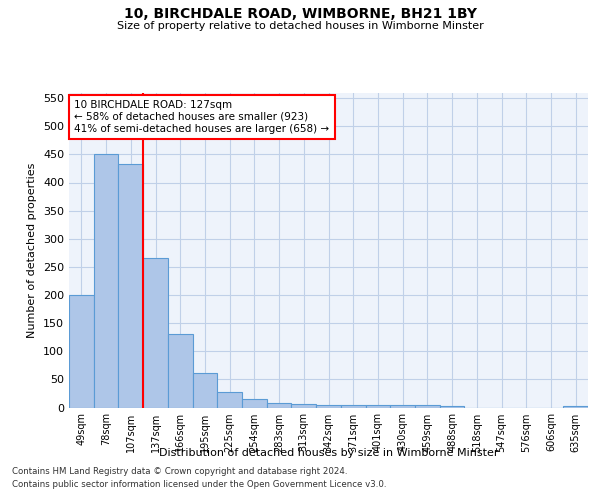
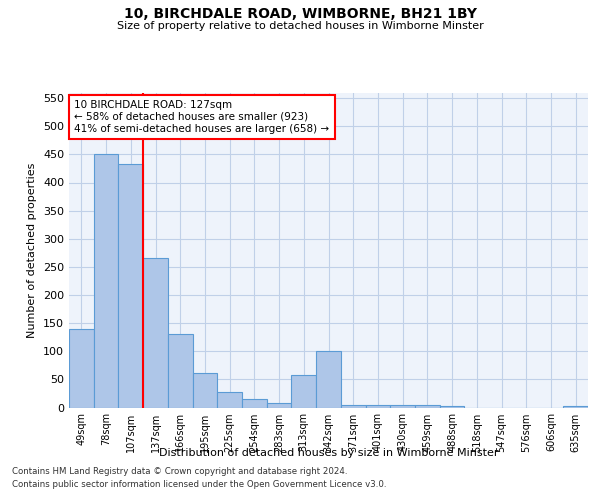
49sqm: 200 -> 140
313sqm: 6 -> 58
342sqm: 5 -> 100
